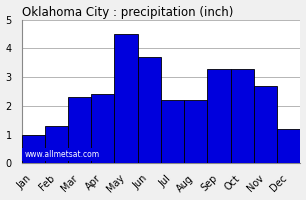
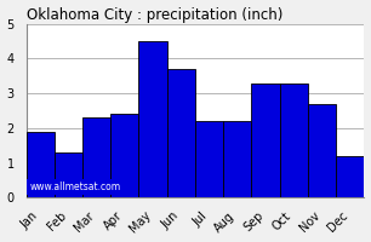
Jan: 1.0 -> 1.9
